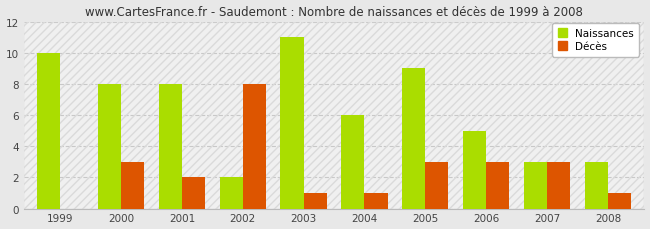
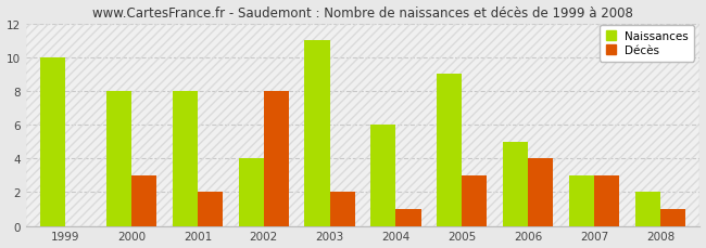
Naissances/2002: 2 -> 4
Décès/2003: 1 -> 2
Décès/2006: 3 -> 4
Naissances/2008: 3 -> 2
